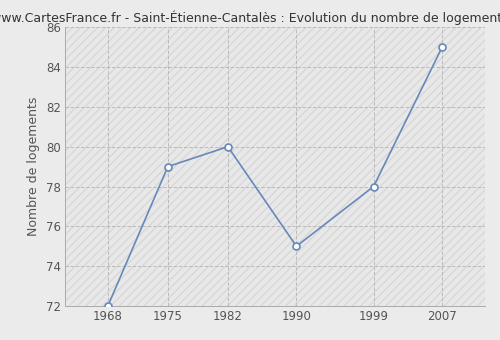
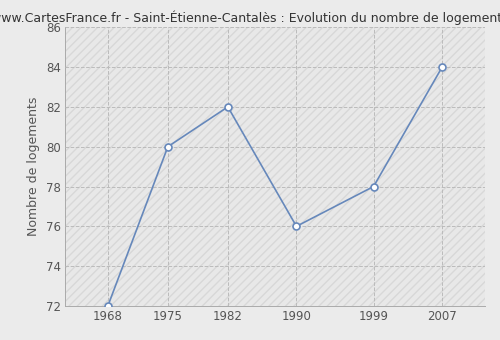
1975: 79 -> 80
1982: 80 -> 82
1990: 75 -> 76
2007: 85 -> 84
